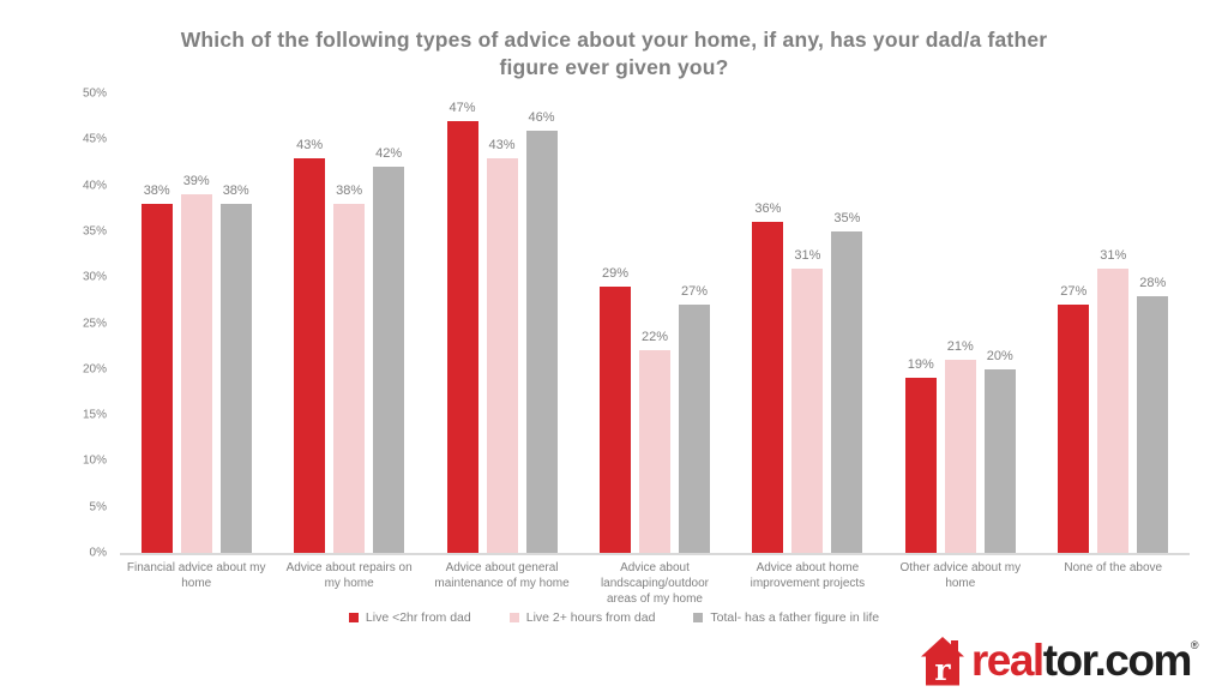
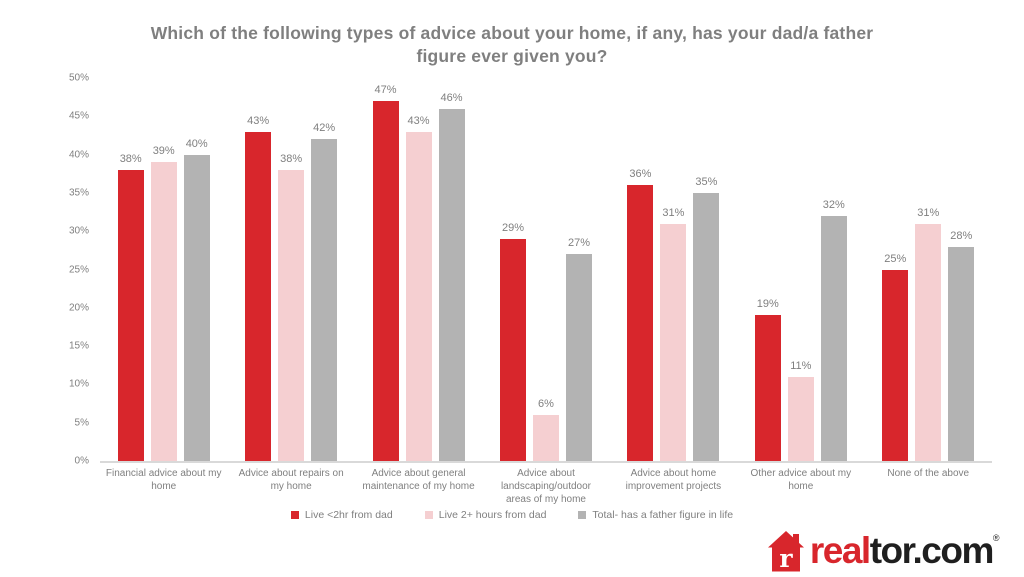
Total- has a father figure in life/Financial advice about my home: 38% -> 40%
Live 2+ hours from dad/Advice about landscaping/outdoor areas of my home: 22% -> 6%
Live 2+ hours from dad/Other advice about my home: 21% -> 11%
Total- has a father figure in life/Other advice about my home: 20% -> 32%
Live <2hr from dad/None of the above: 27% -> 25%
